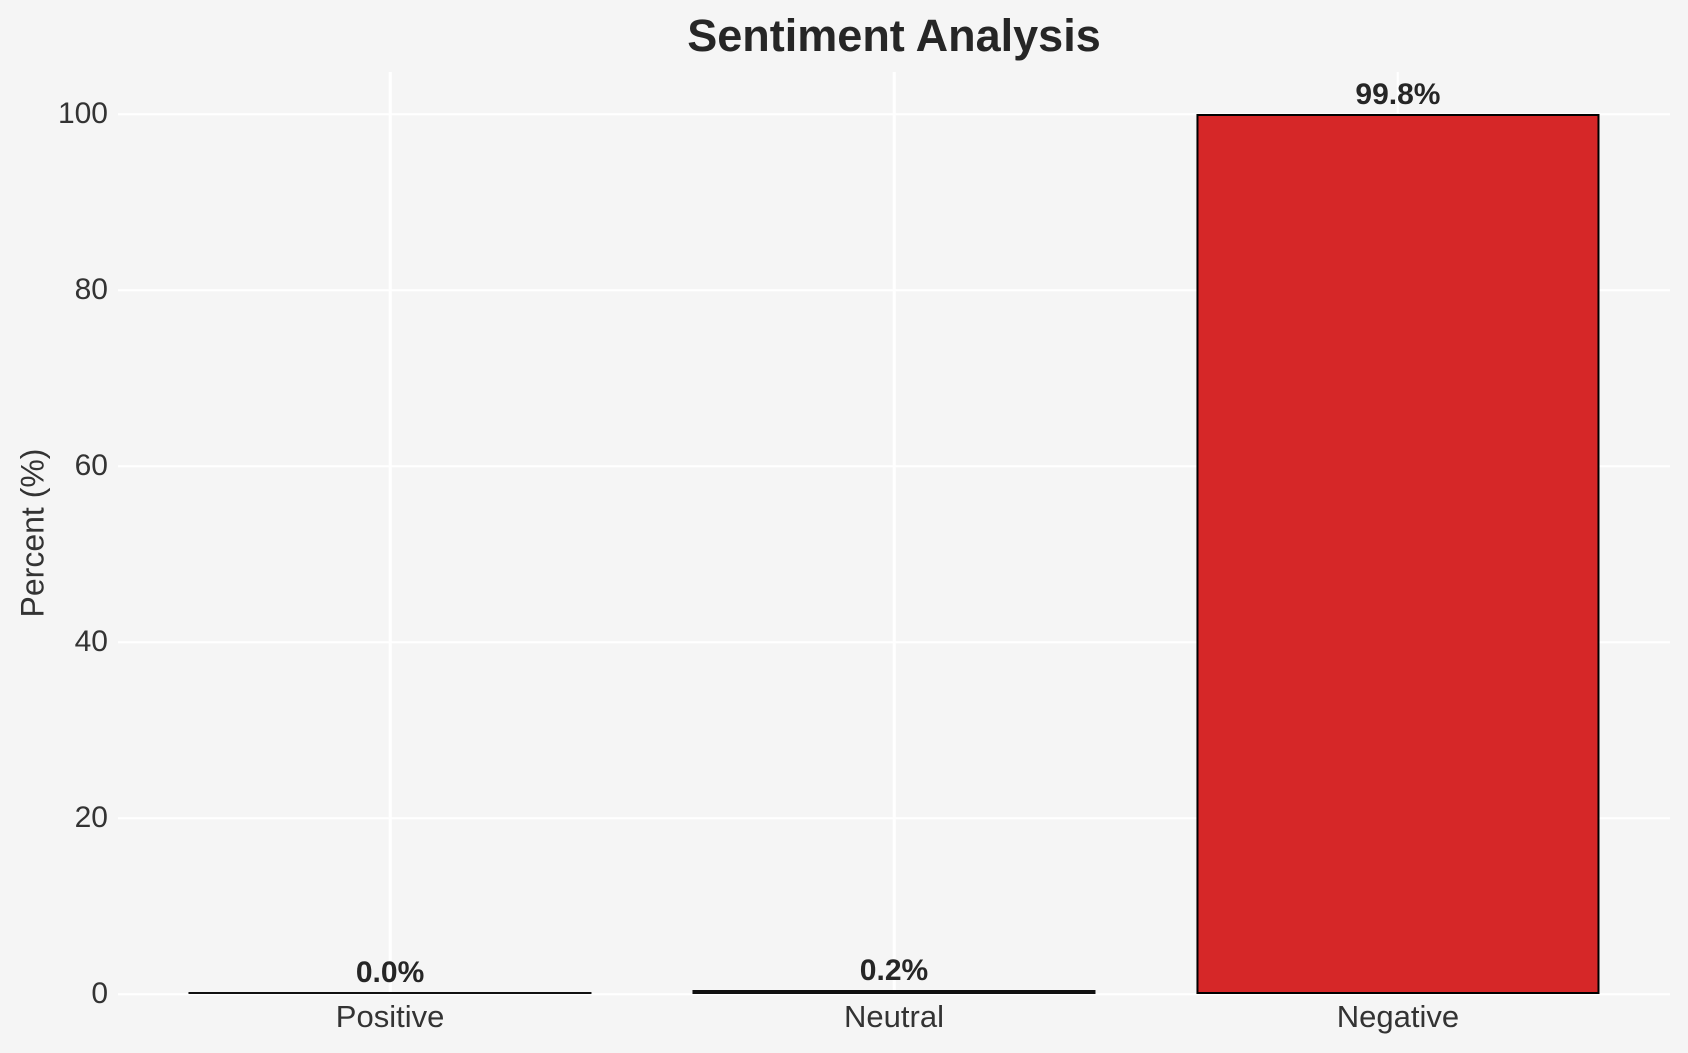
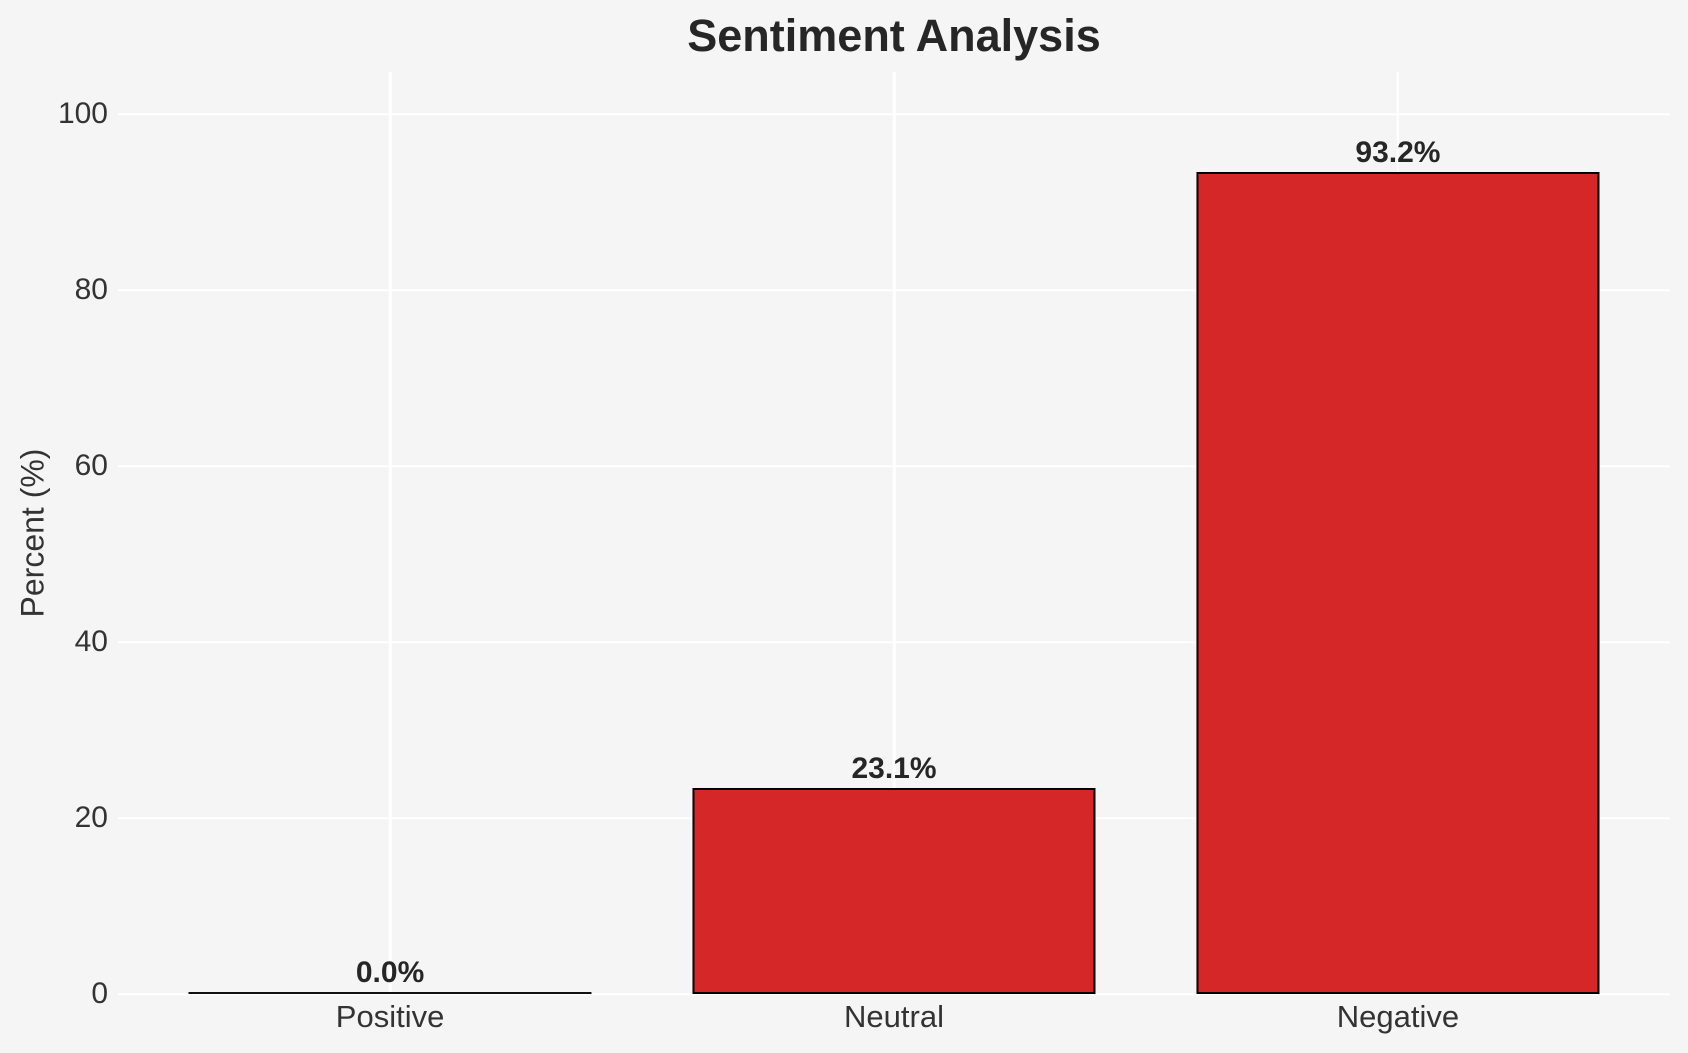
Neutral: 0.2% -> 23.1%
Negative: 99.8% -> 93.2%
